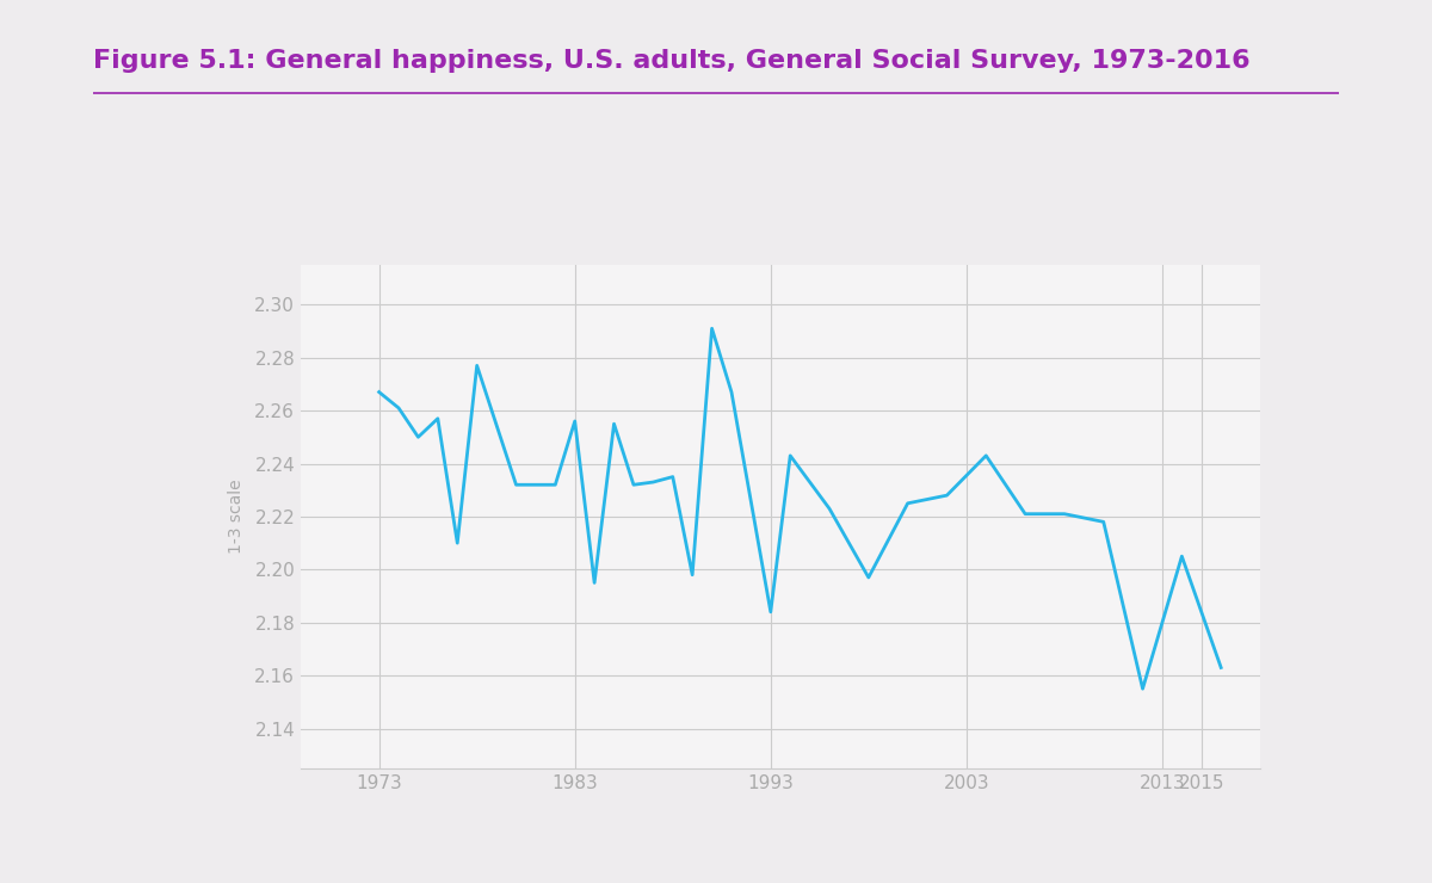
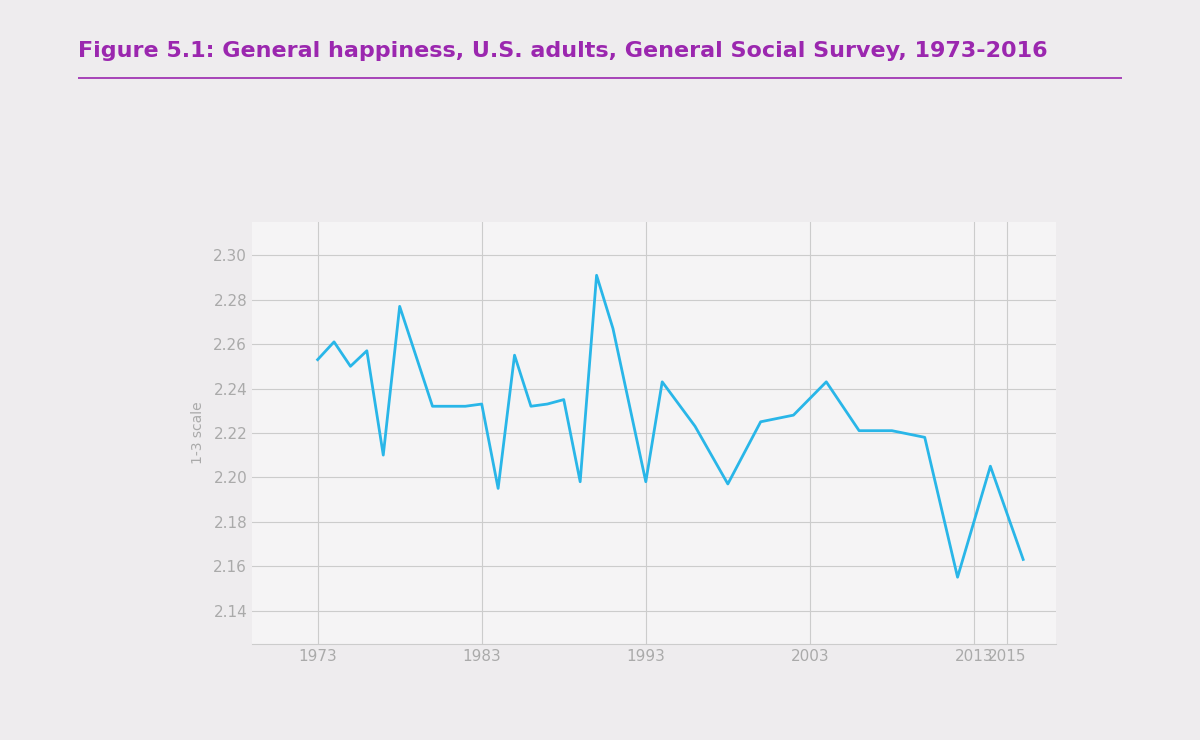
1973: 2.267 -> 2.253
1983: 2.256 -> 2.233
1993: 2.184 -> 2.198
